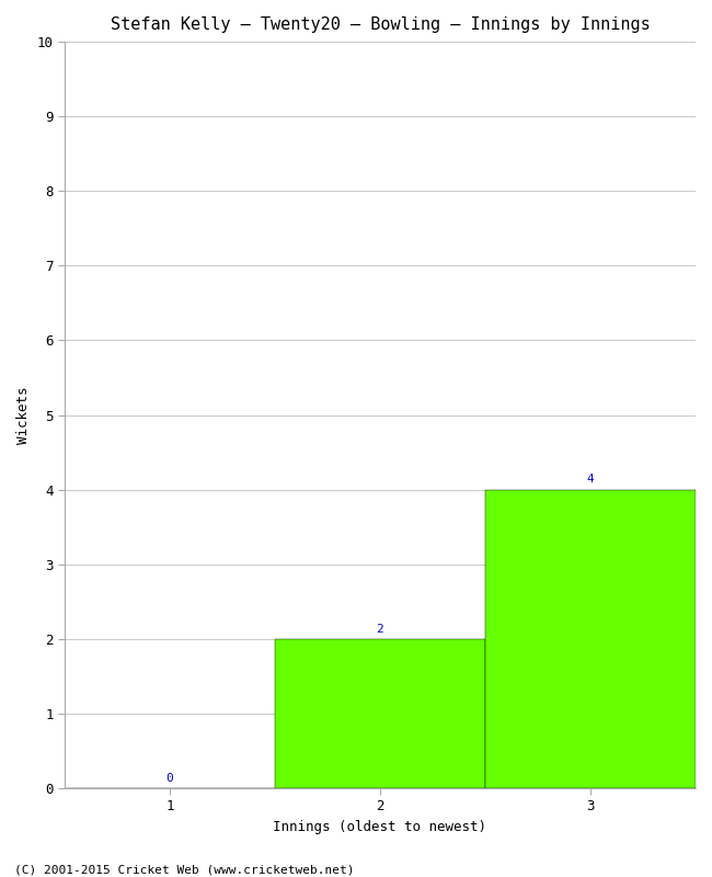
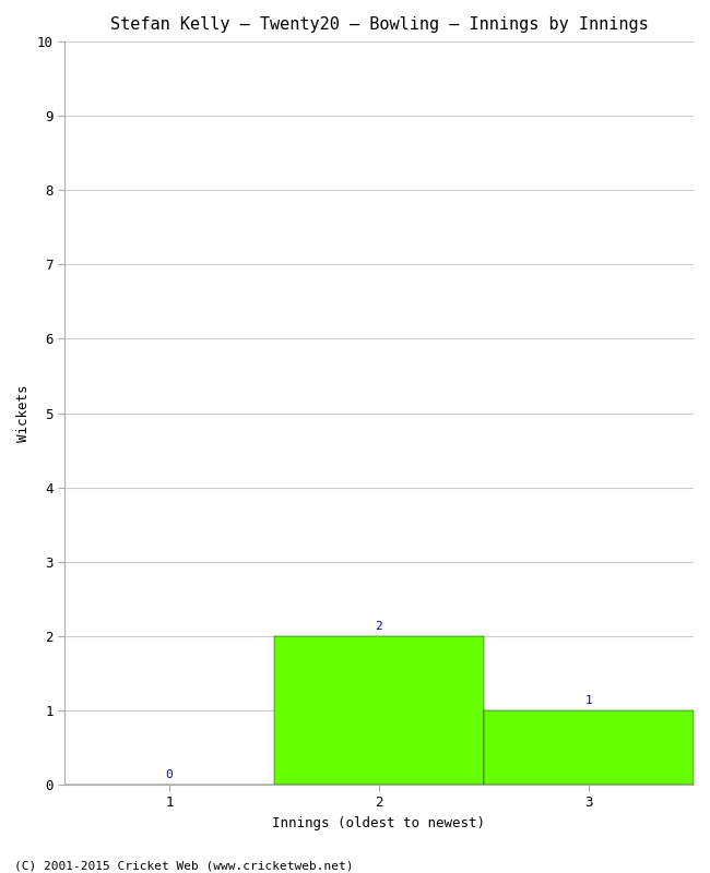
3: 4 -> 1
